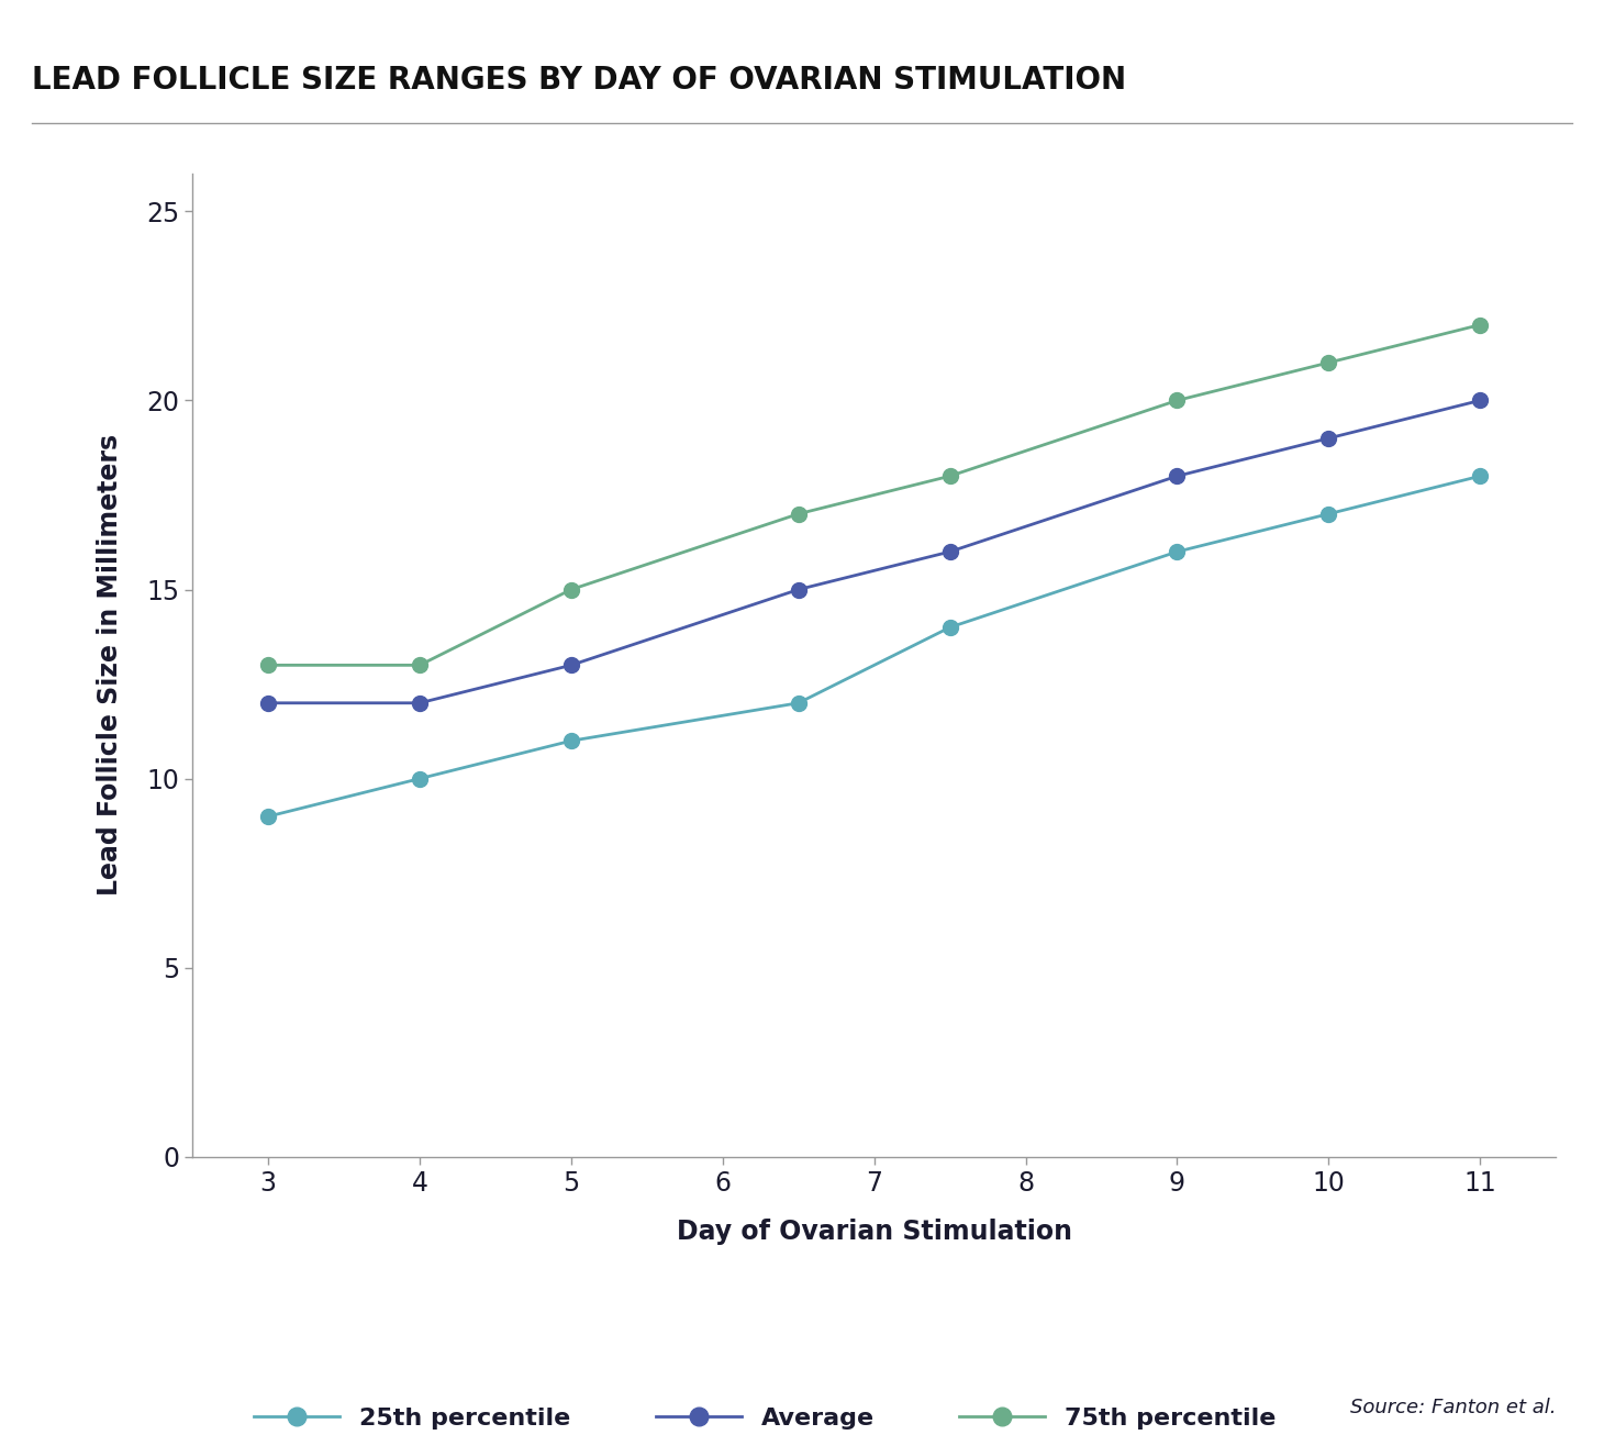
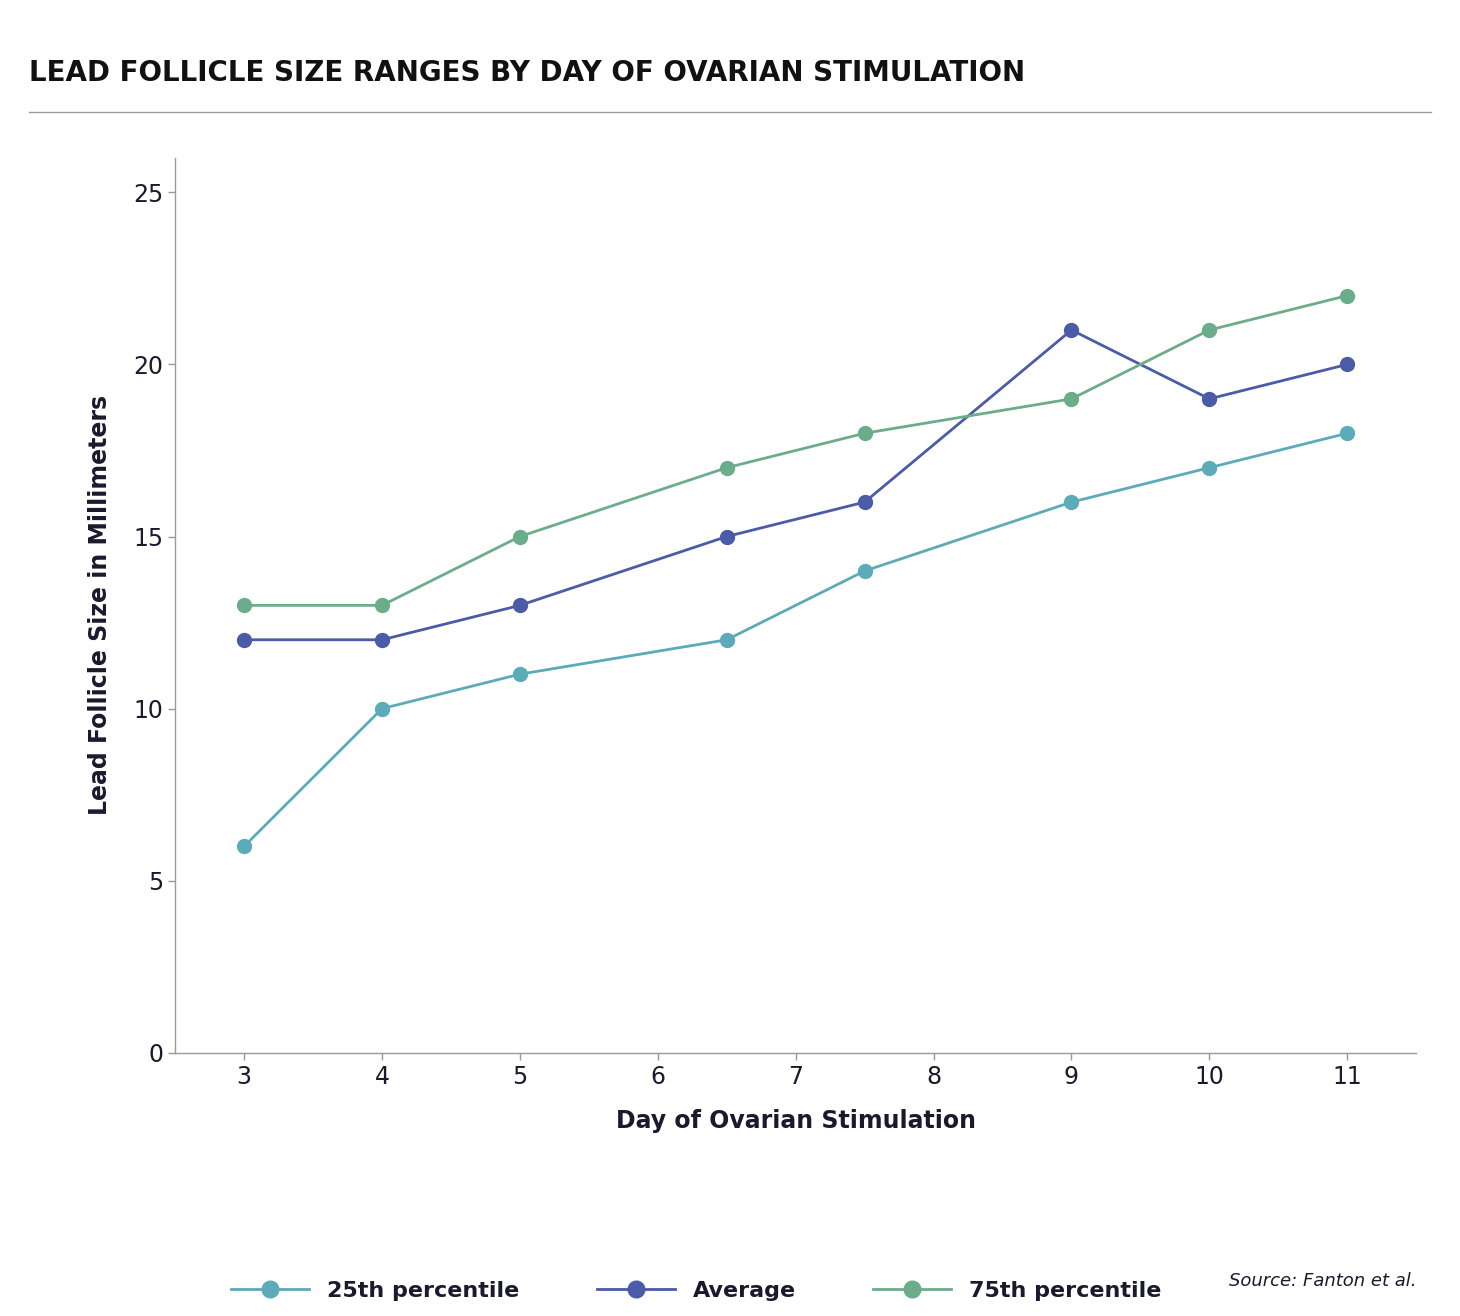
25th percentile/3: 9 -> 6
Average/9: 18 -> 21
75th percentile/9: 20 -> 19
